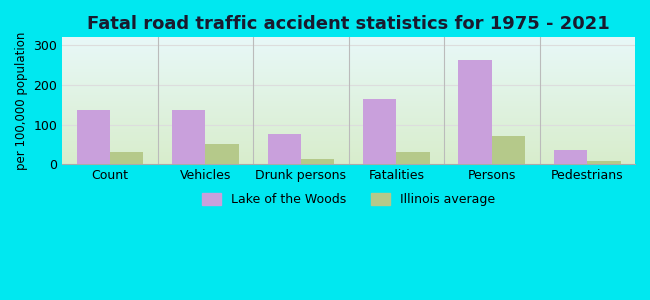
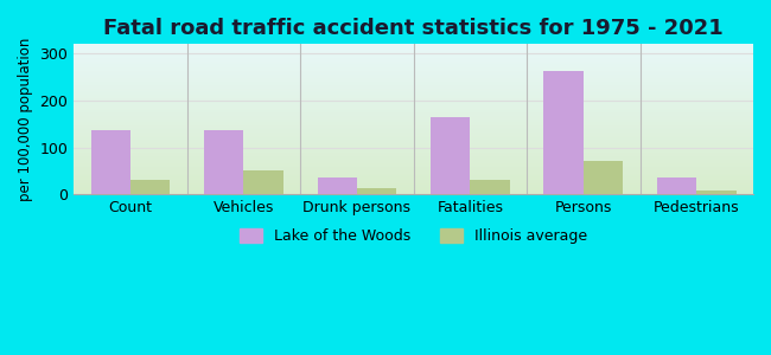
Lake of the Woods/Drunk persons: 75 -> 35
